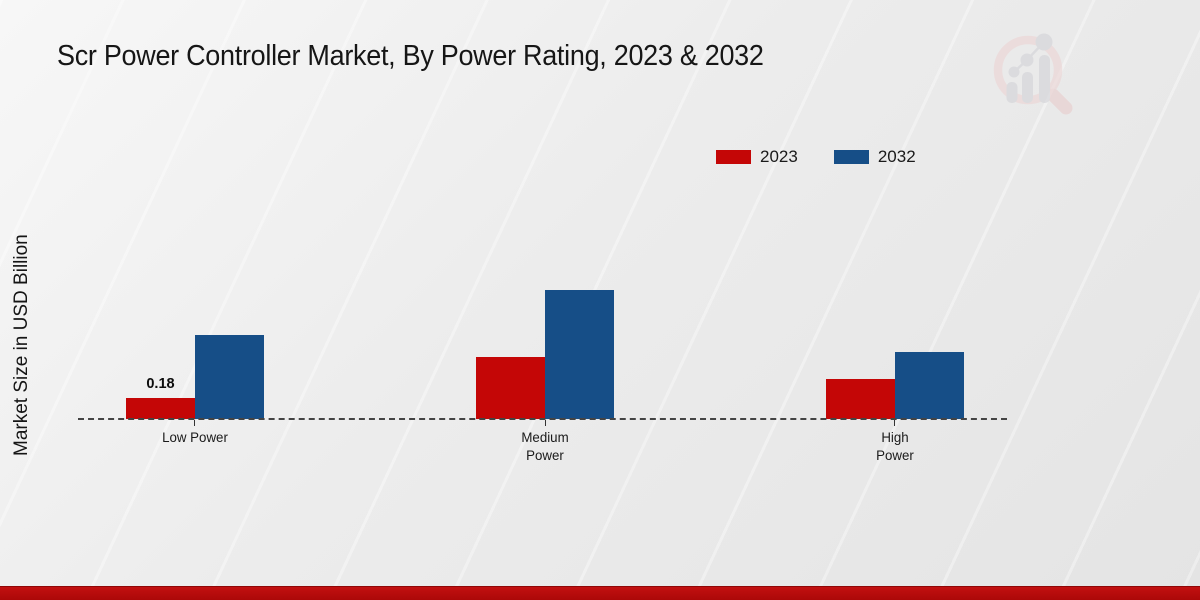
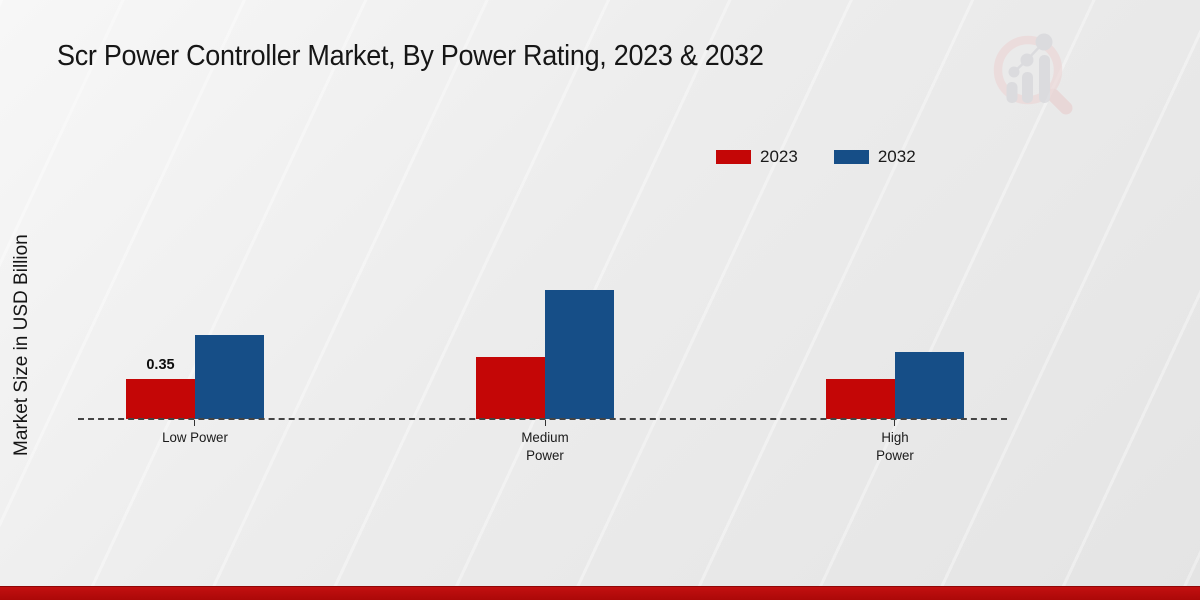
2023/Low Power: 0.18 -> 0.35
